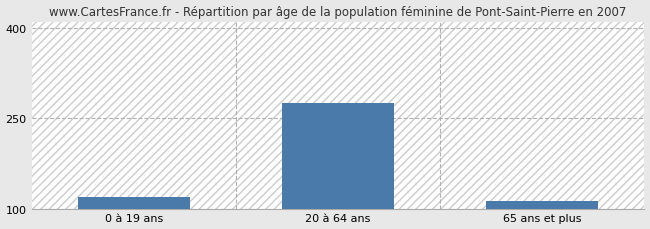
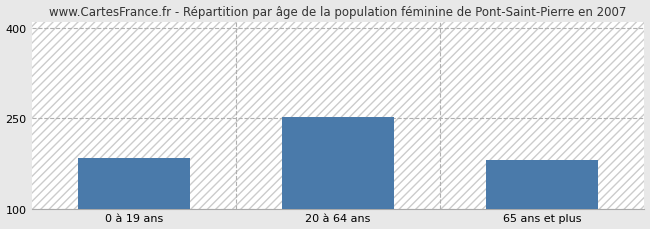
0 à 19 ans: 120 -> 184
20 à 64 ans: 275 -> 252
65 ans et plus: 113 -> 180
